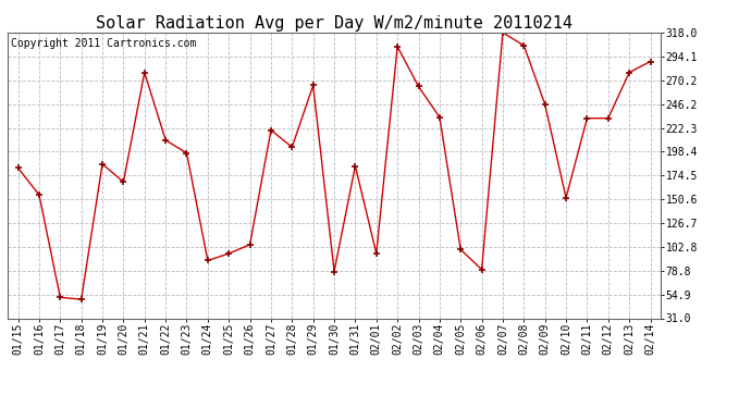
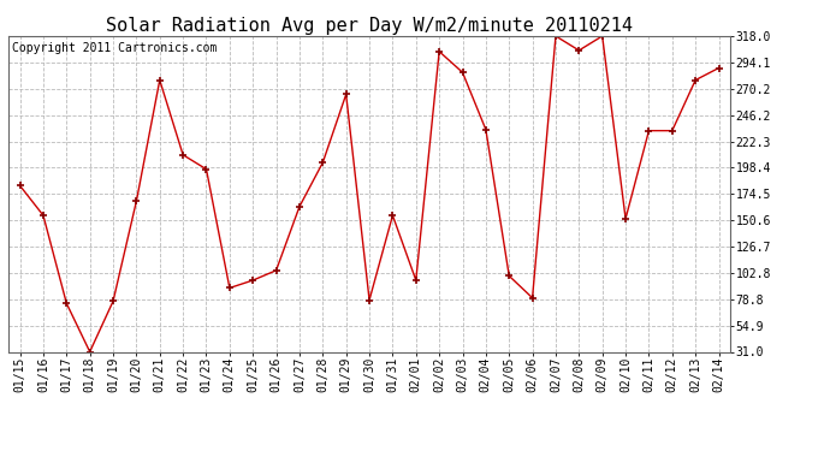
01/17: 52 -> 75
01/18: 50 -> 31
01/19: 186 -> 77
01/27: 220 -> 163
01/31: 184 -> 155
02/03: 264 -> 285
02/09: 246 -> 318
